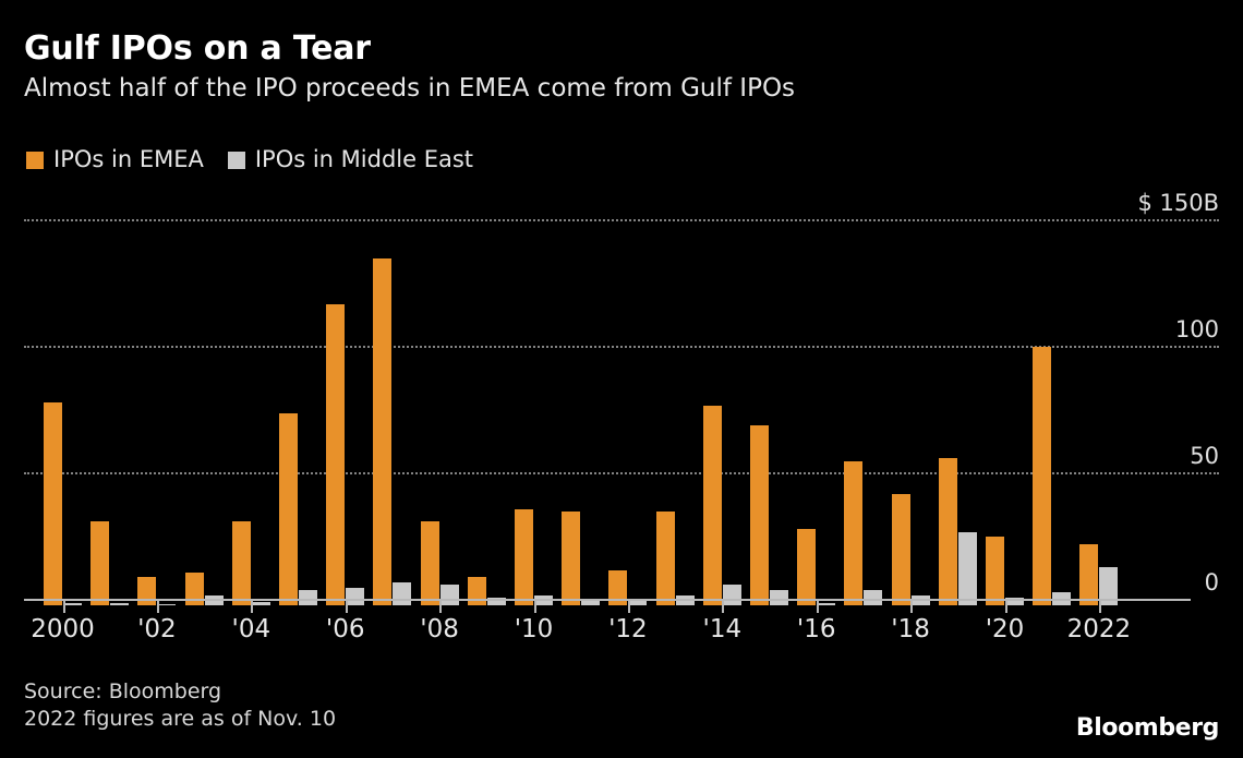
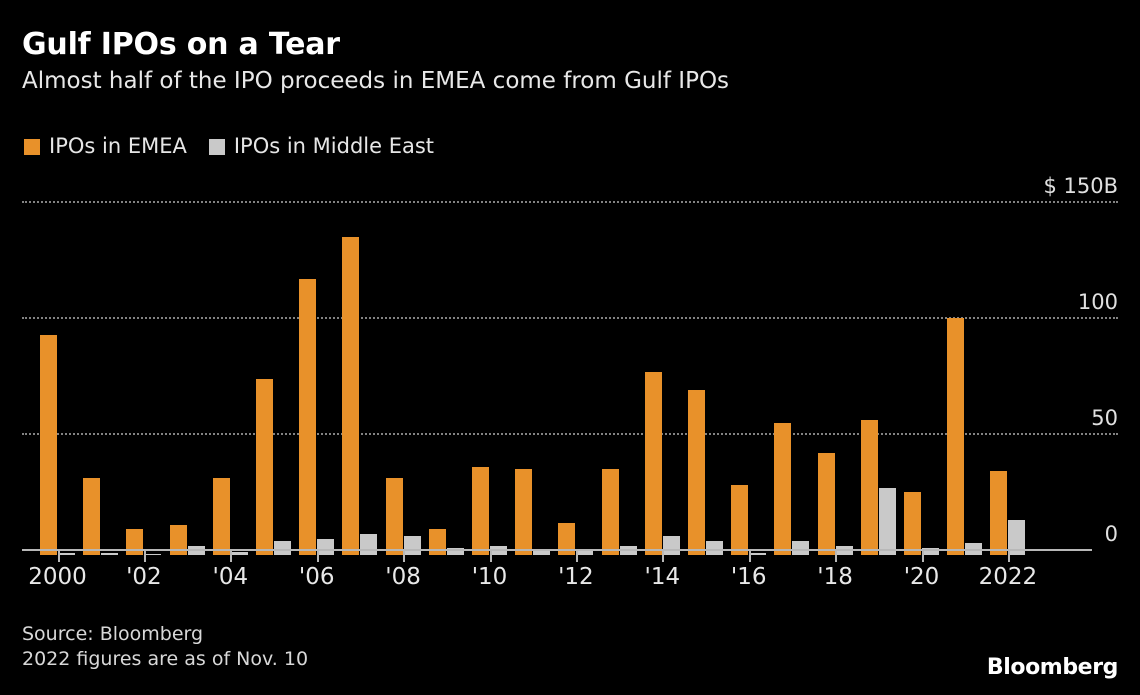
IPOs in EMEA/2000: 80 -> 95
IPOs in EMEA/2022: 24 -> 36
